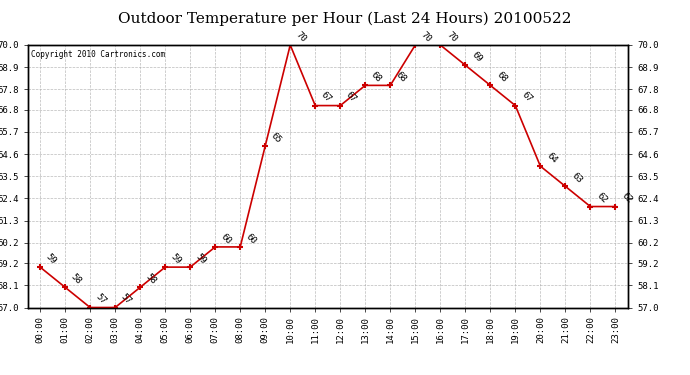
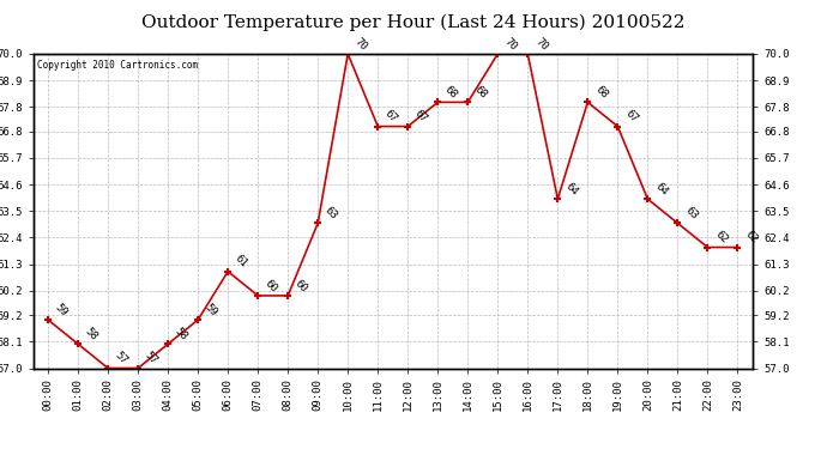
06:00: 59 -> 61
09:00: 65 -> 63
17:00: 69 -> 64
